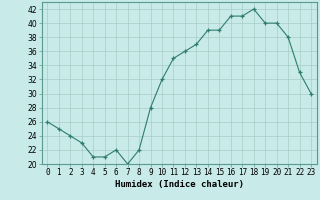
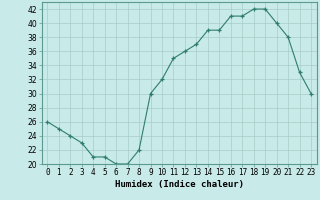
6: 22 -> 20
9: 28 -> 30
19: 40 -> 42
